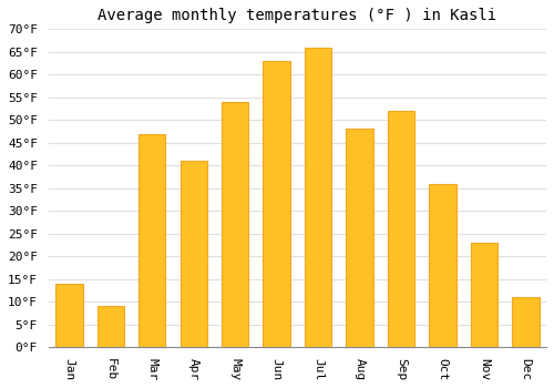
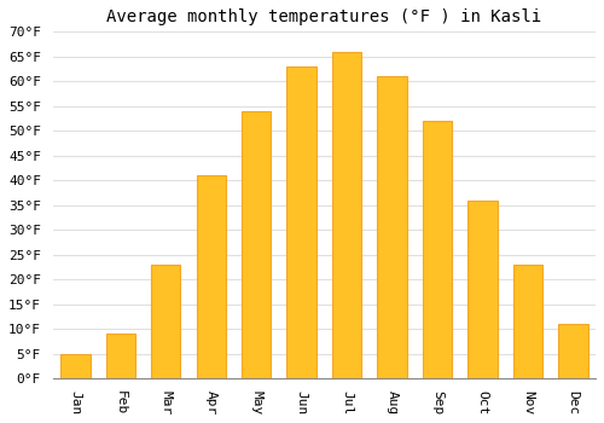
Jan: 14°F -> 5°F
Mar: 47°F -> 23°F
Aug: 48°F -> 61°F
